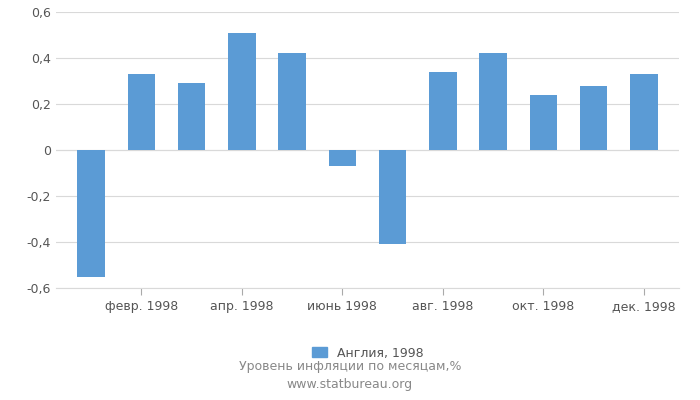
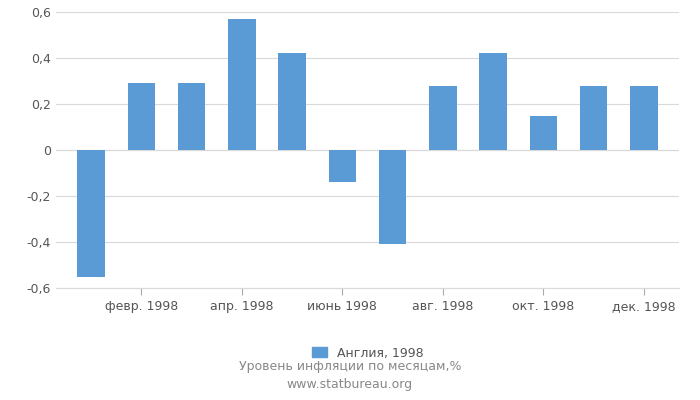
февр. 1998: 0,33 -> 0,29
апр. 1998: 0,51 -> 0,57
июнь 1998: -0,07 -> -0,14
авг. 1998: 0,34 -> 0,28
окт. 1998: 0,24 -> 0,15
дек. 1998: 0,33 -> 0,28
